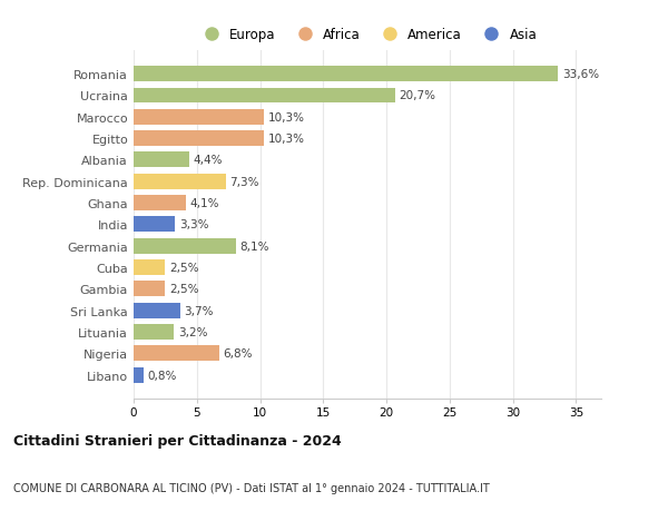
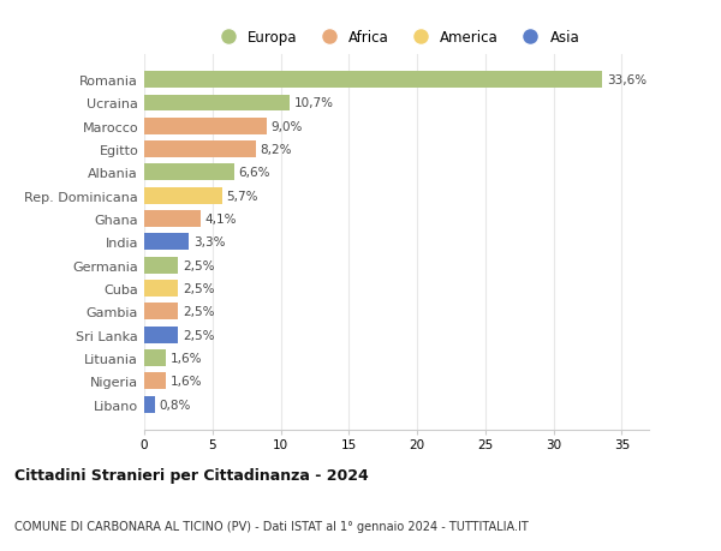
Ucraina: 20,7% -> 10,7%
Marocco: 10,3% -> 9,0%
Egitto: 10,3% -> 8,2%
Albania: 4,4% -> 6,6%
Rep. Dominicana: 7,3% -> 5,7%
Germania: 8,1% -> 2,5%
Sri Lanka: 3,7% -> 2,5%
Lituania: 3,2% -> 1,6%
Nigeria: 6,8% -> 1,6%
